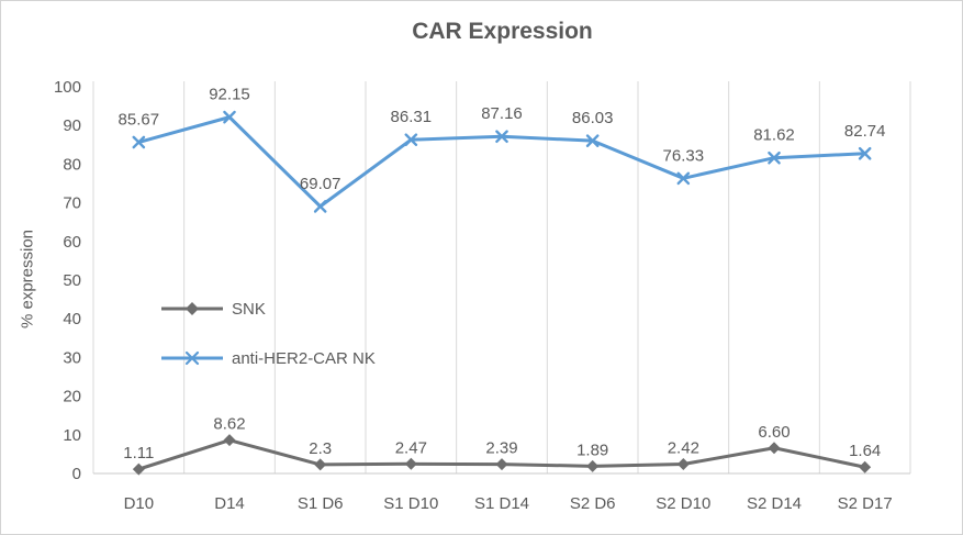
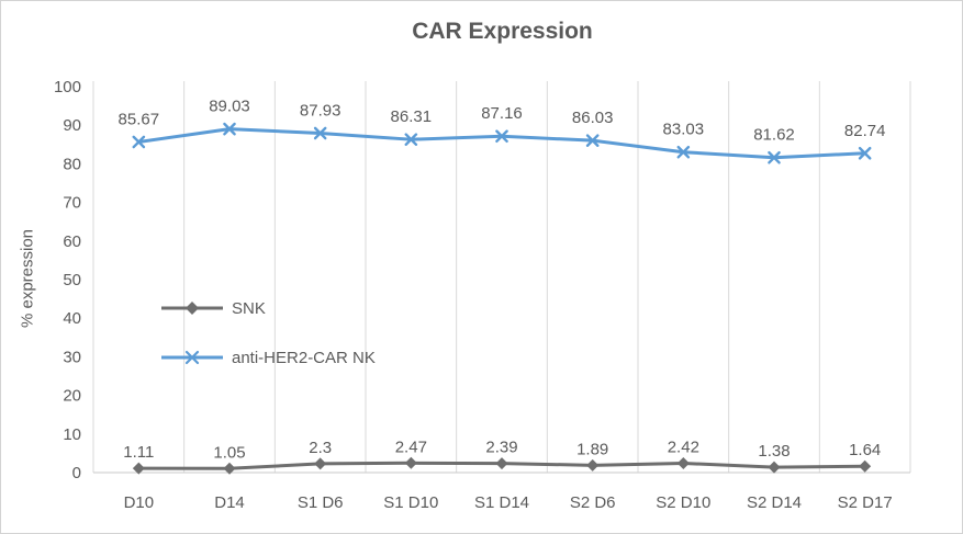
SNK/D14: 8.62 -> 1.05
anti-HER2-CAR NK/D14: 92.15 -> 89.03
anti-HER2-CAR NK/S1 D6: 69.07 -> 87.93
anti-HER2-CAR NK/S2 D10: 76.33 -> 83.03
SNK/S2 D14: 6.60 -> 1.38
